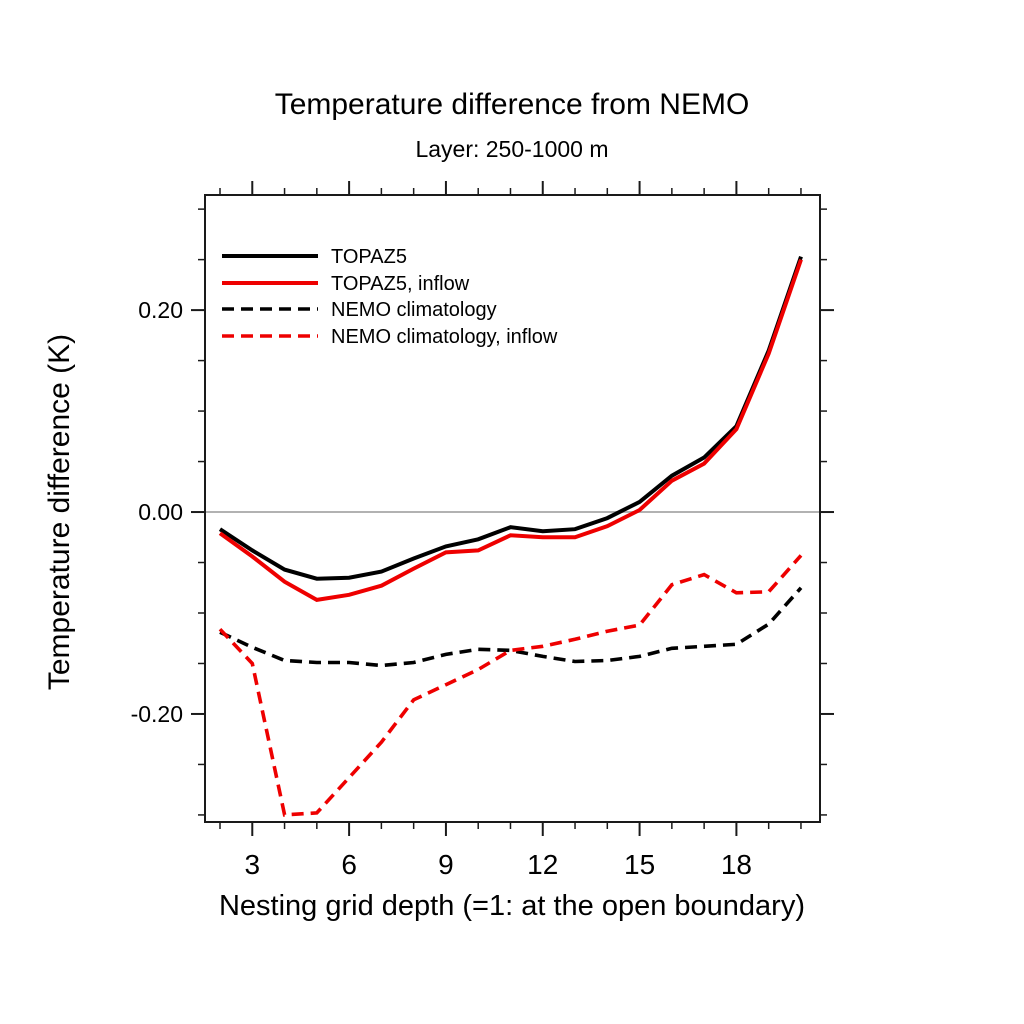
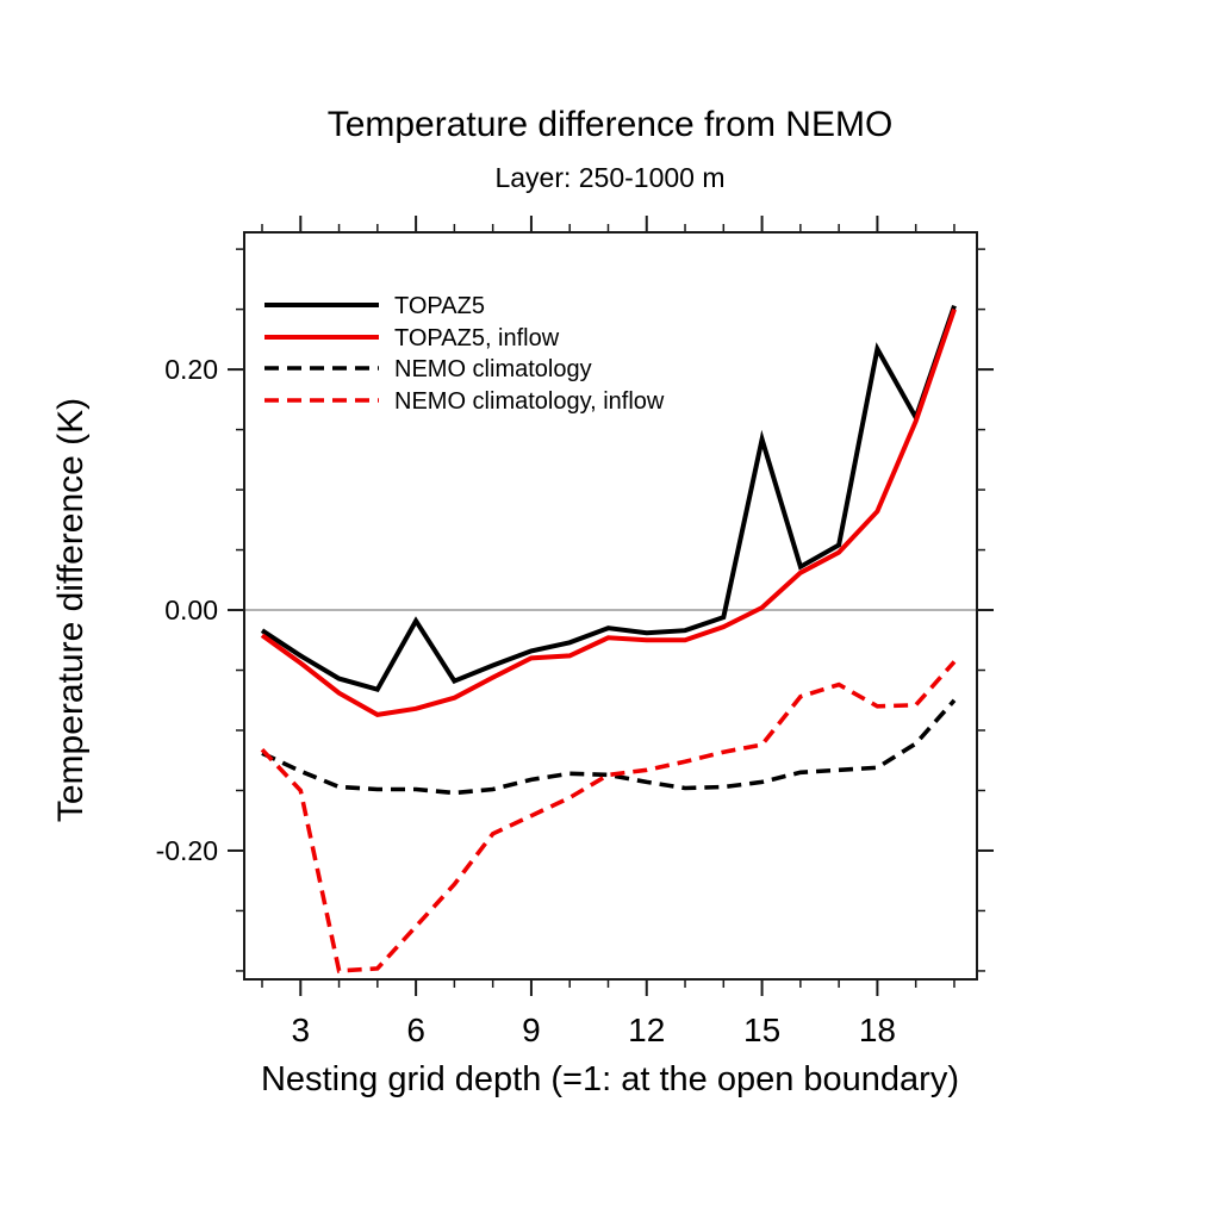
TOPAZ5/6: -0.065 -> -0.009
TOPAZ5/15: 0.010 -> 0.142
TOPAZ5/18: 0.085 -> 0.217
